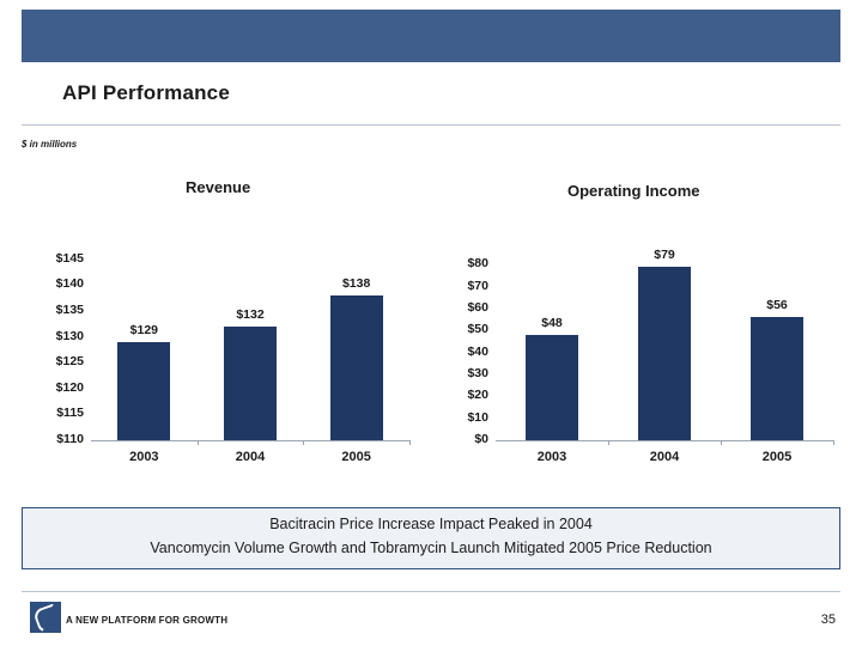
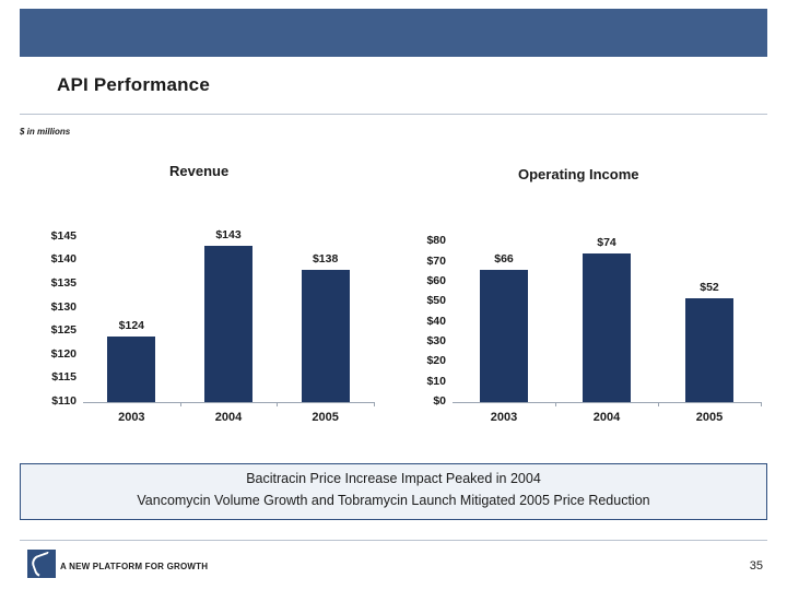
Revenue/2003: $129 -> $124
Revenue/2004: $132 -> $143
Operating Income/2003: $48 -> $66
Operating Income/2004: $79 -> $74
Operating Income/2005: $56 -> $52
